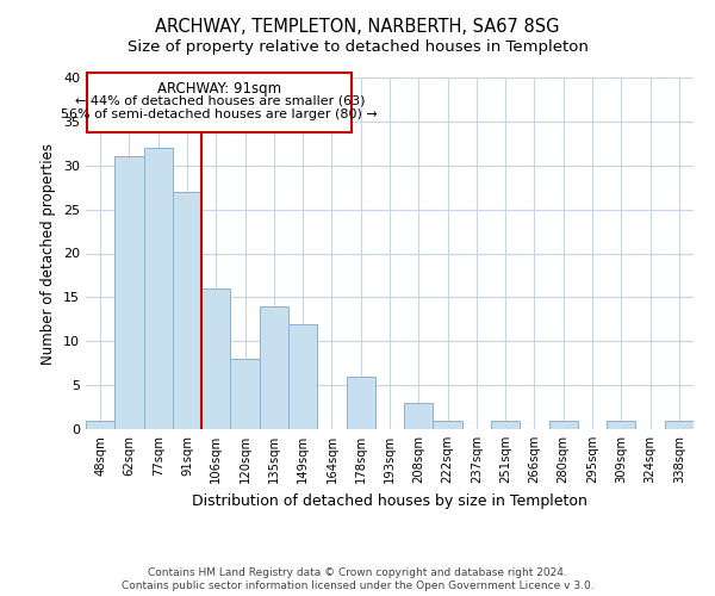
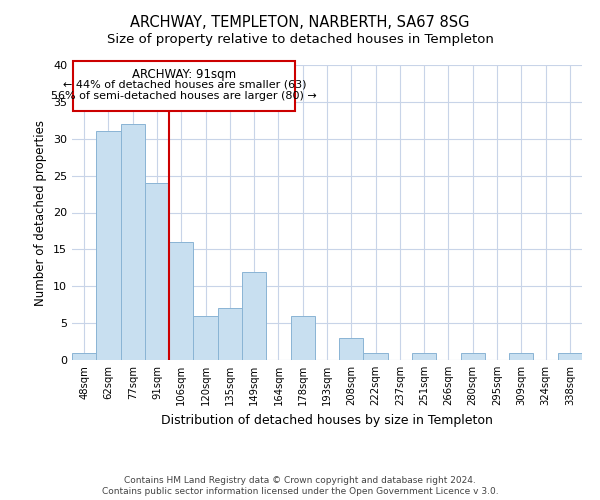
91sqm: 27 -> 24
120sqm: 8 -> 6
135sqm: 14 -> 7
